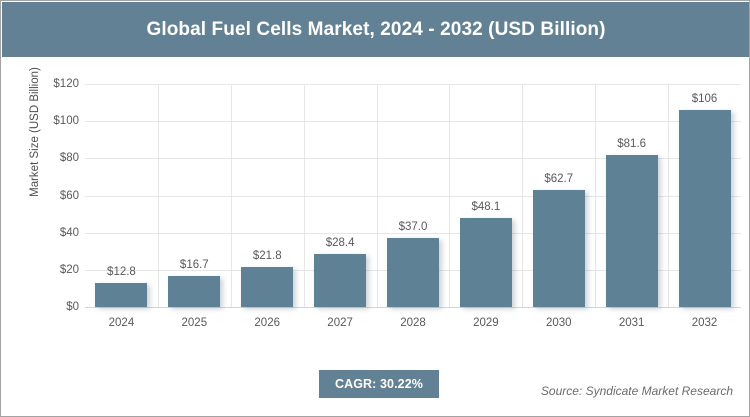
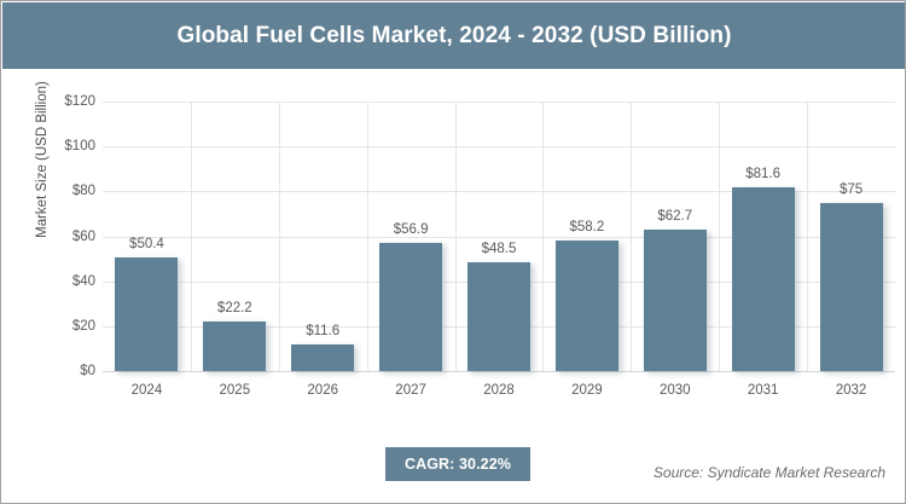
2024: $12.8 -> $50.4
2025: $16.7 -> $22.2
2026: $21.8 -> $11.6
2027: $28.4 -> $56.9
2028: $37.0 -> $48.5
2029: $48.1 -> $58.2
2032: $106 -> $75
